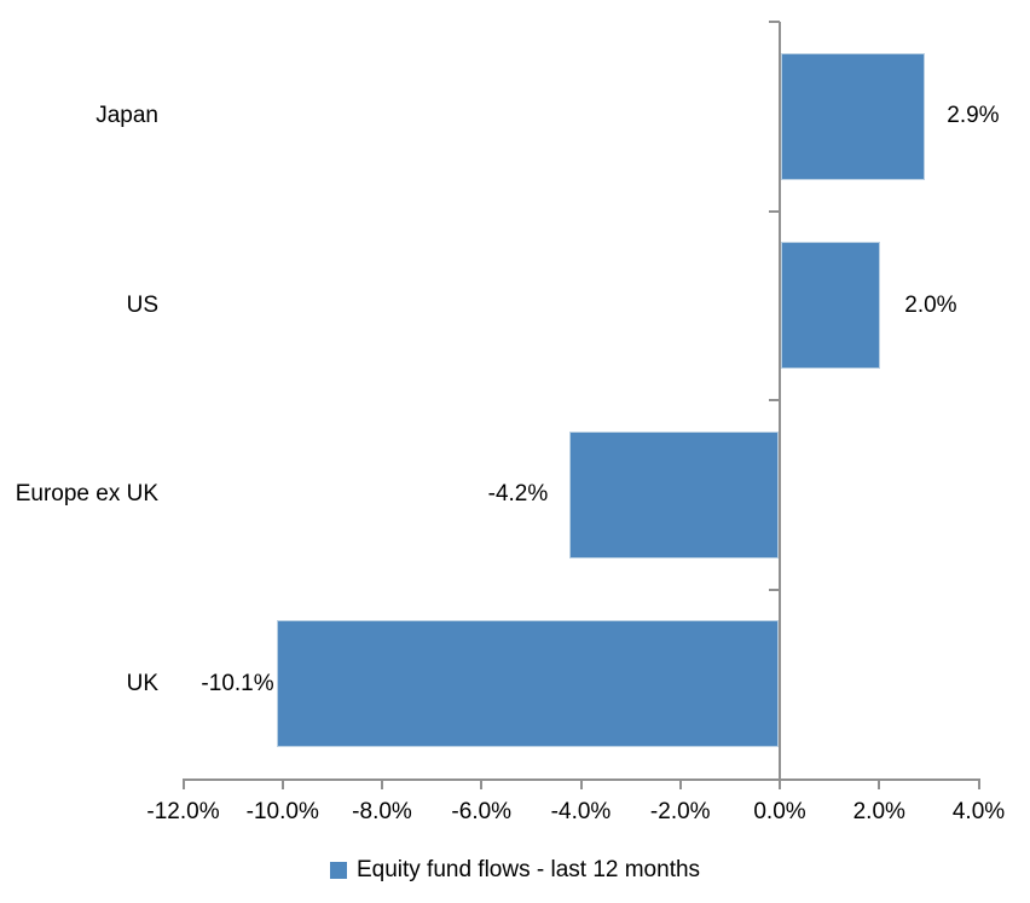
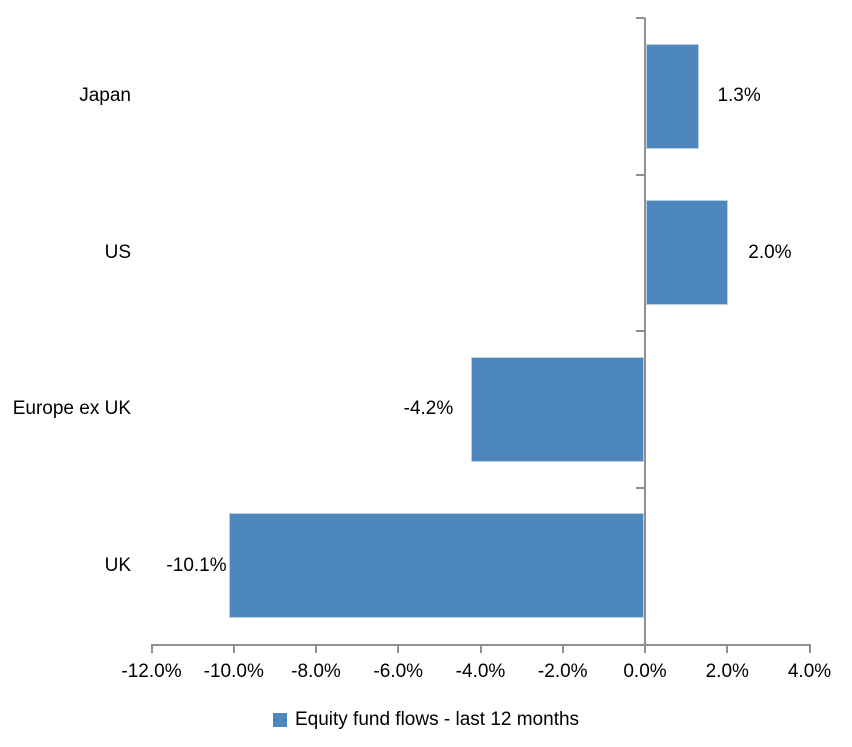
Japan: 2.9% -> 1.3%
